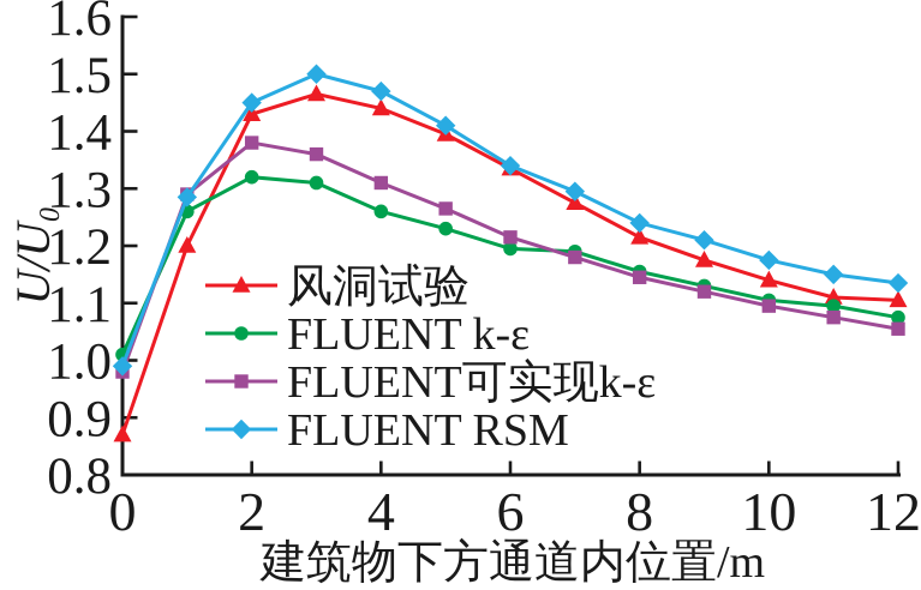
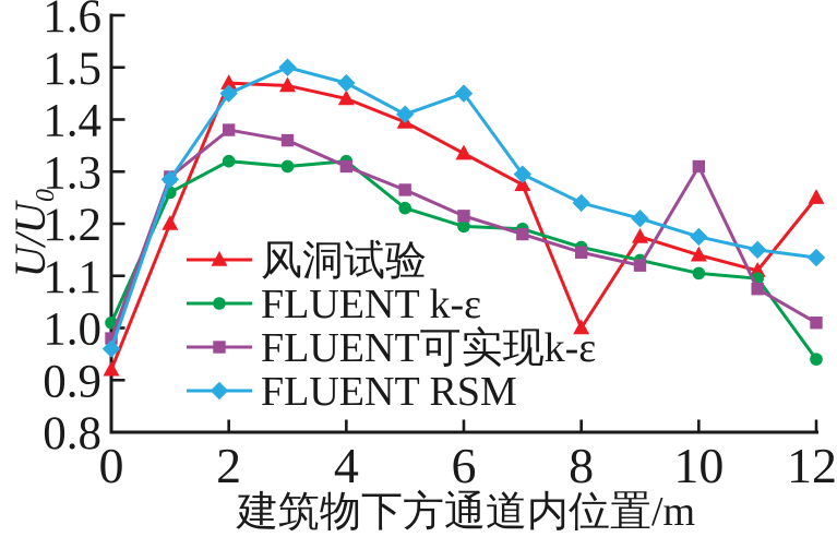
风洞试验/0: 0.87 -> 0.92
FLUENT RSM/0: 0.99 -> 0.96
风洞试验/2: 1.43 -> 1.47
FLUENT k-ε/4: 1.26 -> 1.32
FLUENT RSM/6: 1.34 -> 1.45
风洞试验/8: 1.22 -> 1.00
FLUENT可实现k-ε/10: 1.09 -> 1.31
风洞试验/12: 1.10 -> 1.25
FLUENT k-ε/12: 1.07 -> 0.94
FLUENT可实现k-ε/12: 1.05 -> 1.01
